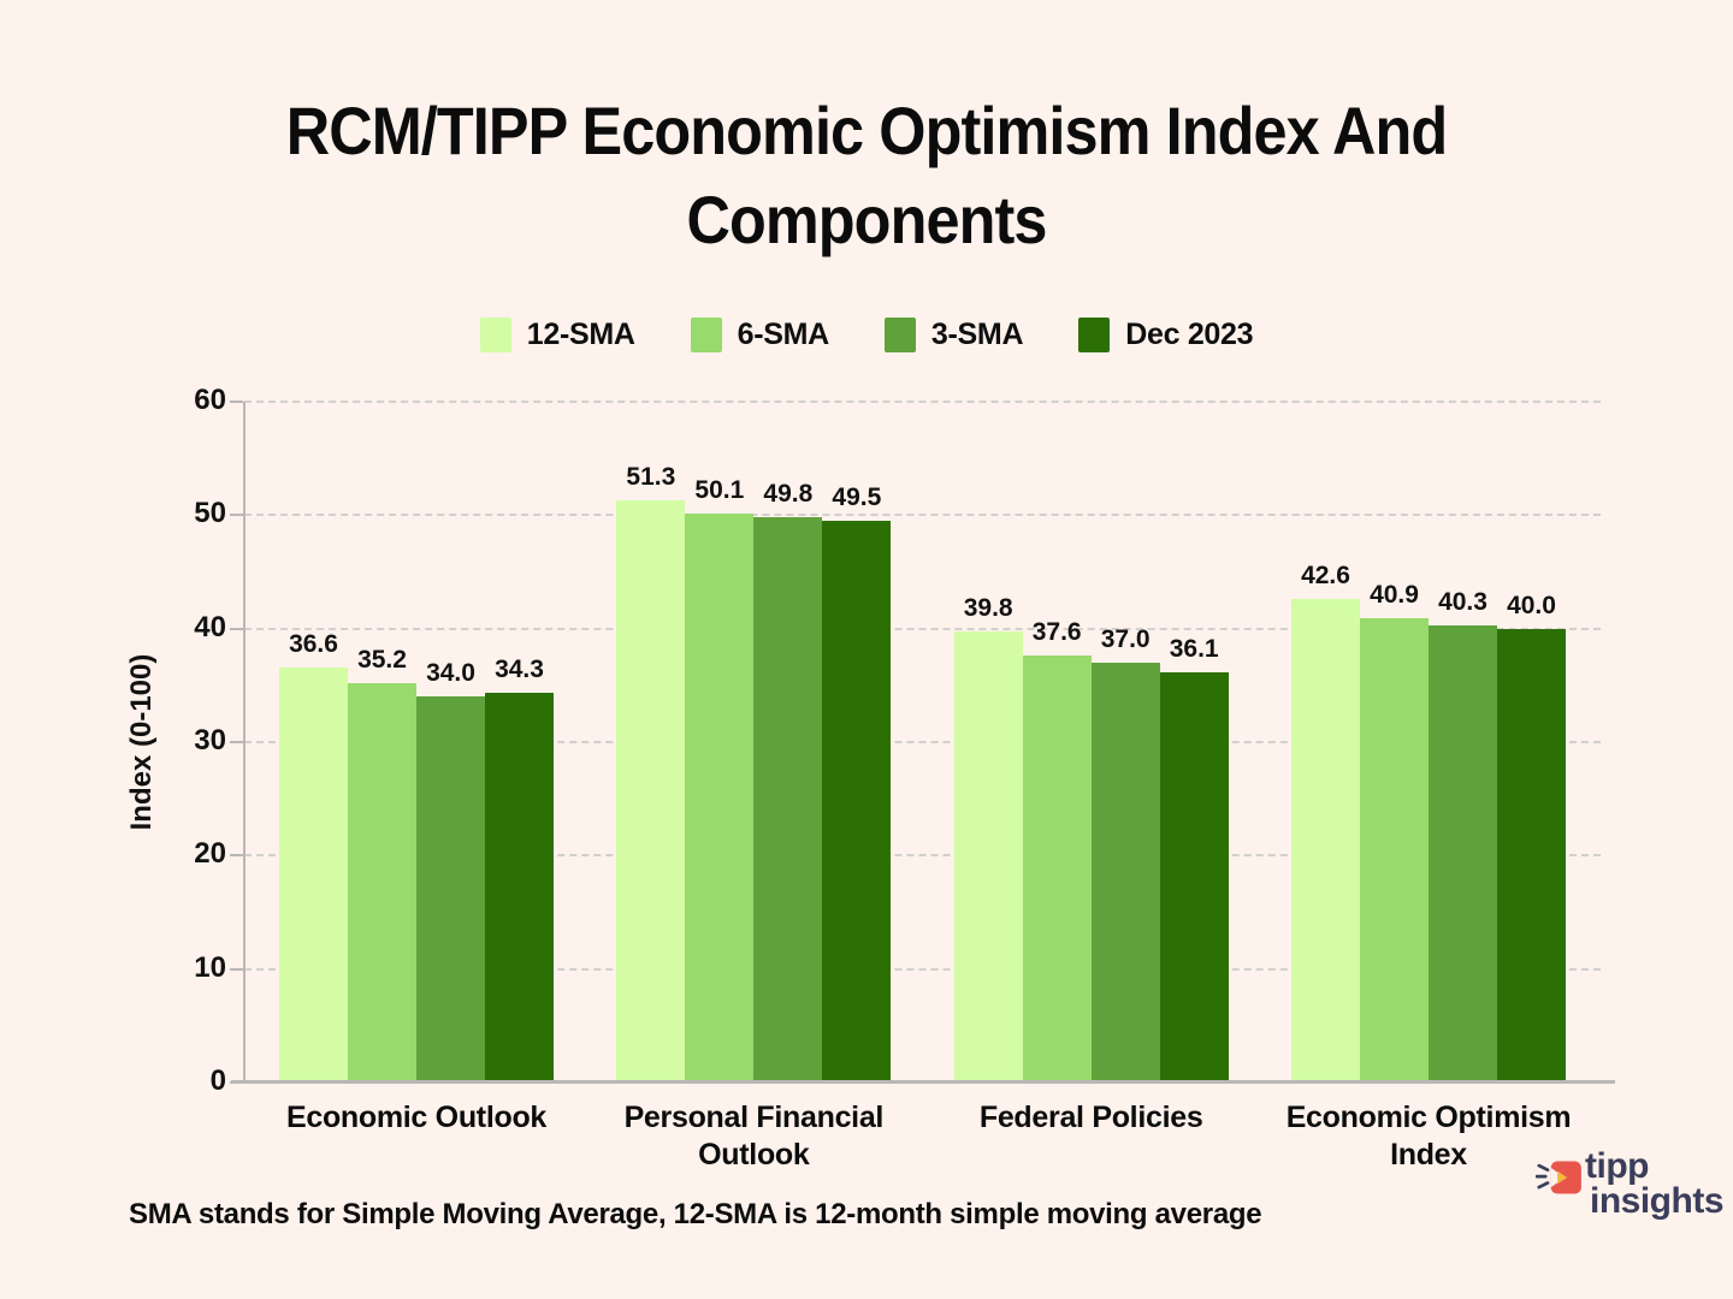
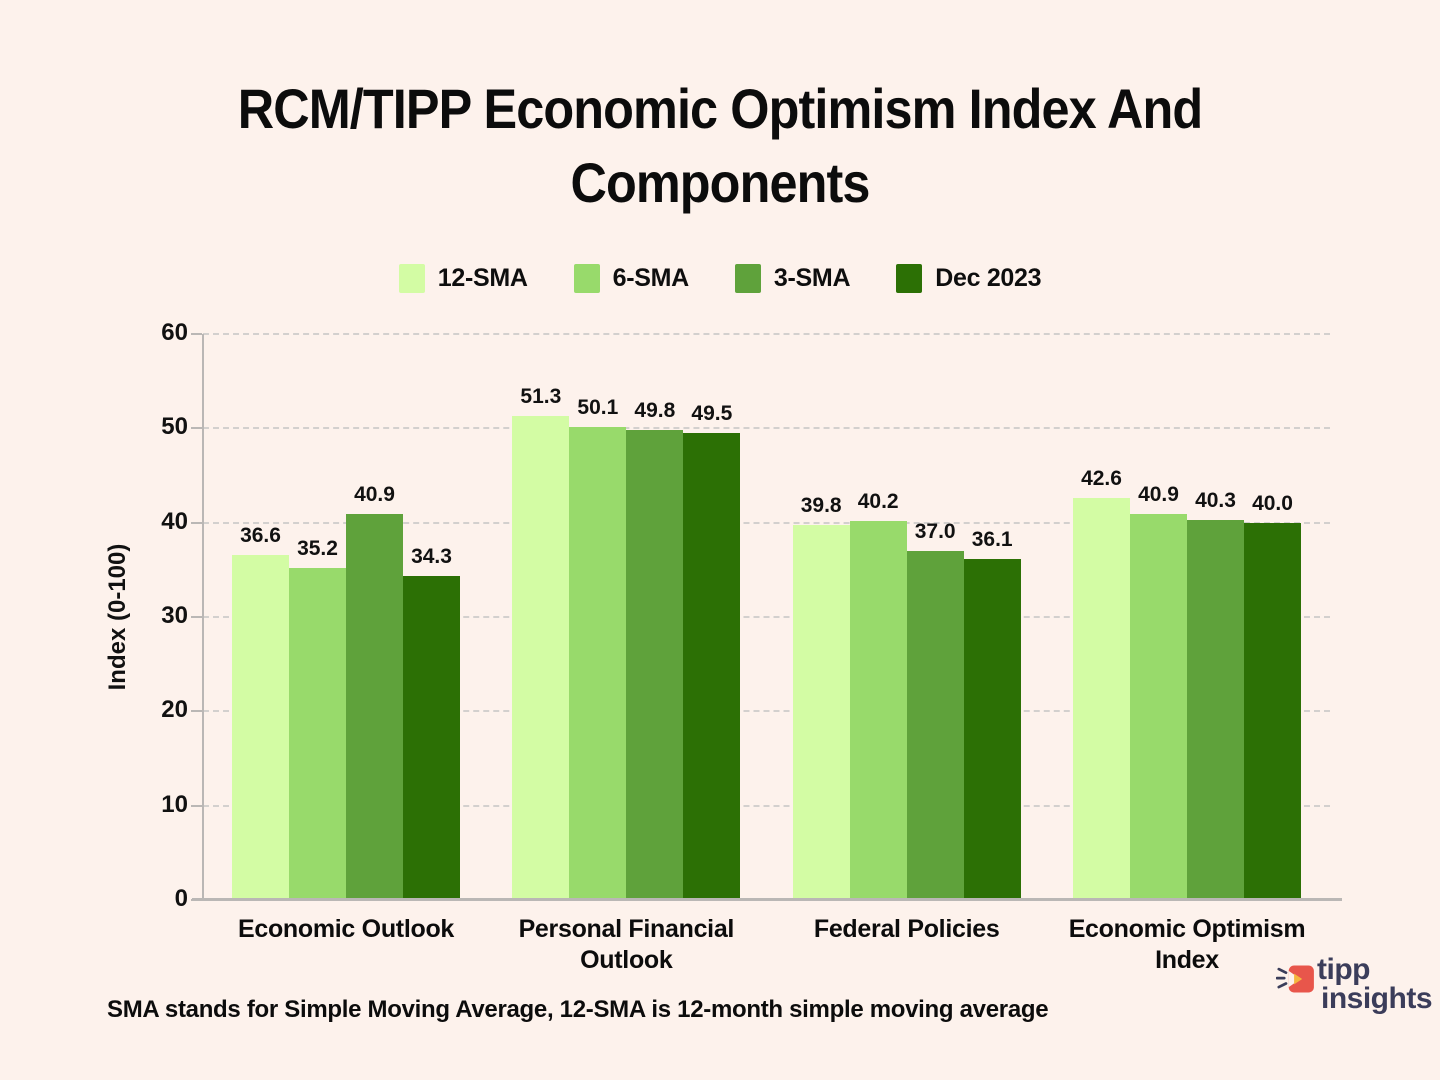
3-SMA/Economic Outlook: 34.0 -> 40.9
6-SMA/Federal Policies: 37.6 -> 40.2
